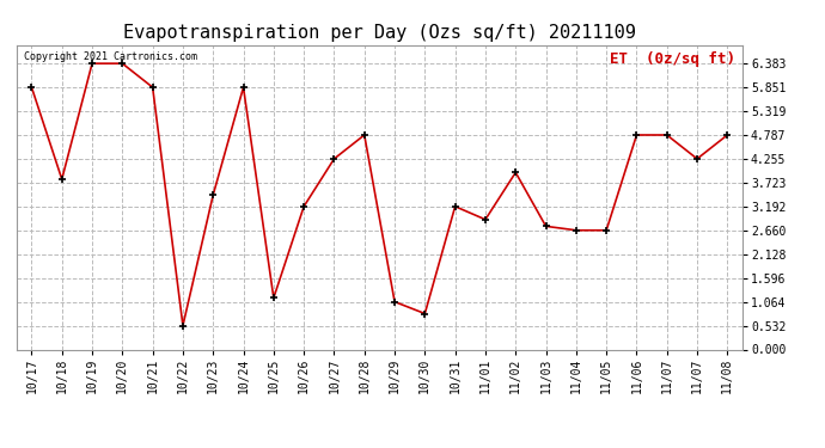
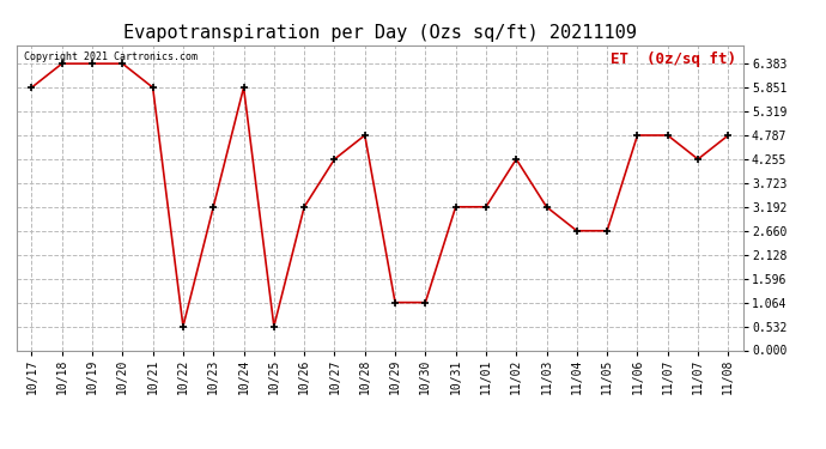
10/18: 3.80 -> 6.38
10/23: 3.45 -> 3.19
10/25: 1.15 -> 0.53
10/30: 0.80 -> 1.06
11/01: 2.90 -> 3.19
11/02: 3.95 -> 4.25
11/03: 2.75 -> 3.19
